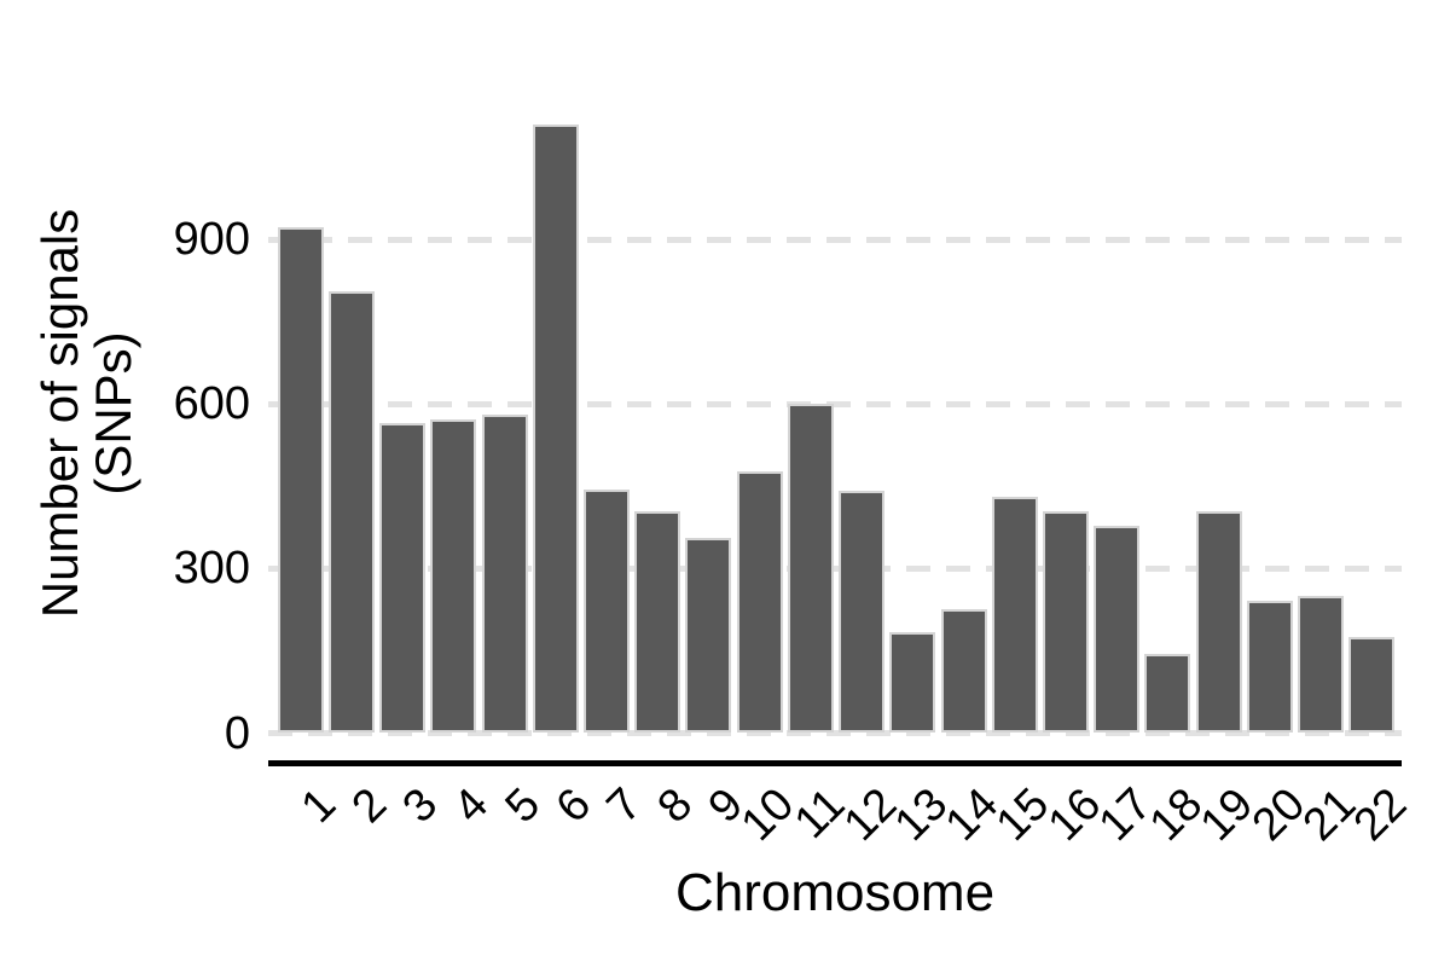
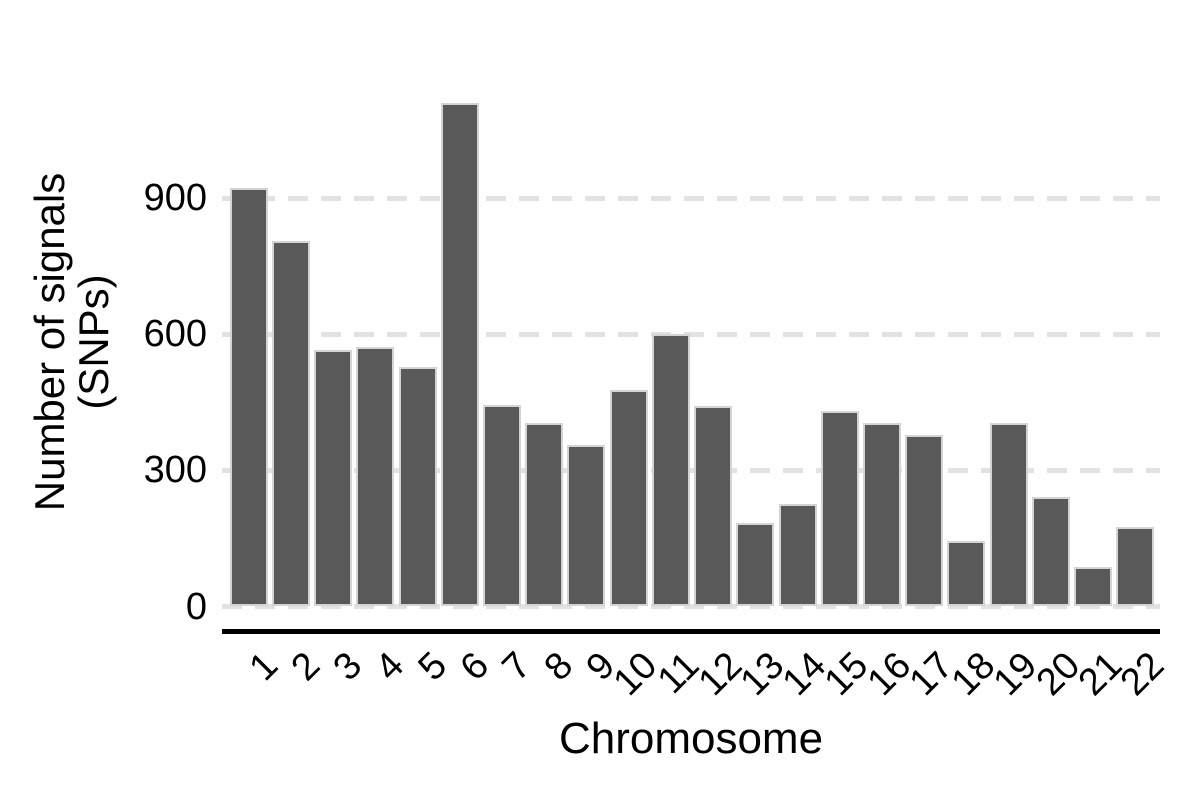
5: 580 -> 530
21: 250 -> 90
